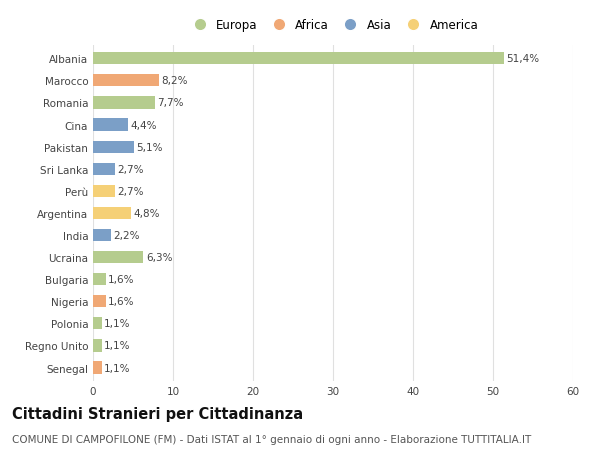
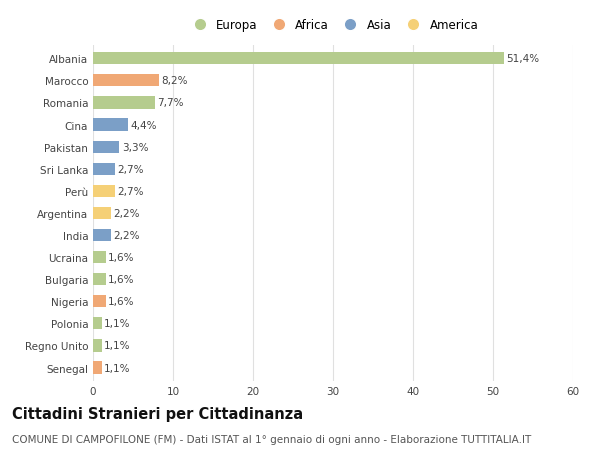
Pakistan: 5,1% -> 3,3%
Argentina: 4,8% -> 2,2%
Ucraina: 6,3% -> 1,6%
